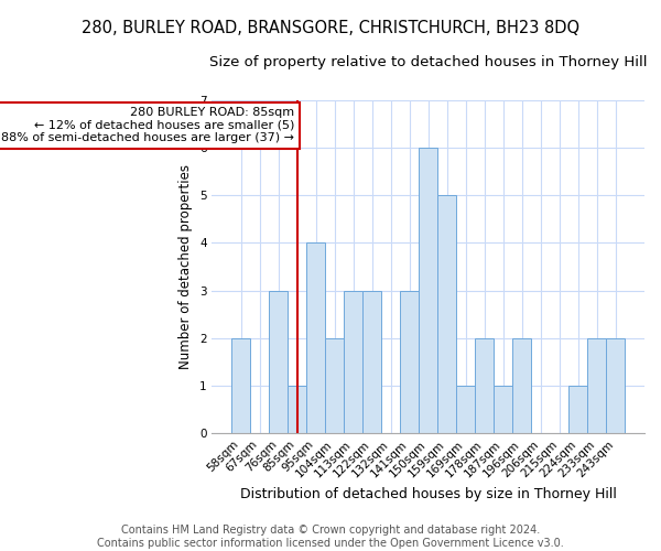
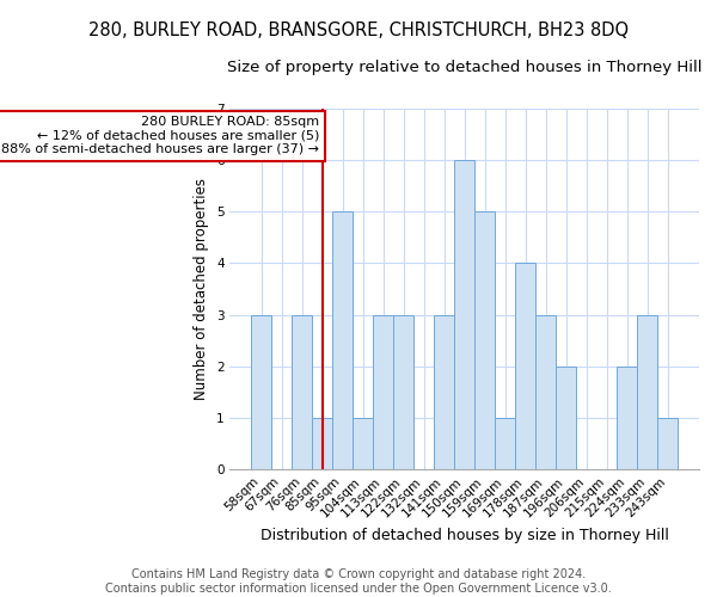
58sqm: 2 -> 3
95sqm: 4 -> 5
104sqm: 2 -> 1
178sqm: 2 -> 4
187sqm: 1 -> 3
224sqm: 1 -> 2
233sqm: 2 -> 3
243sqm: 2 -> 1
